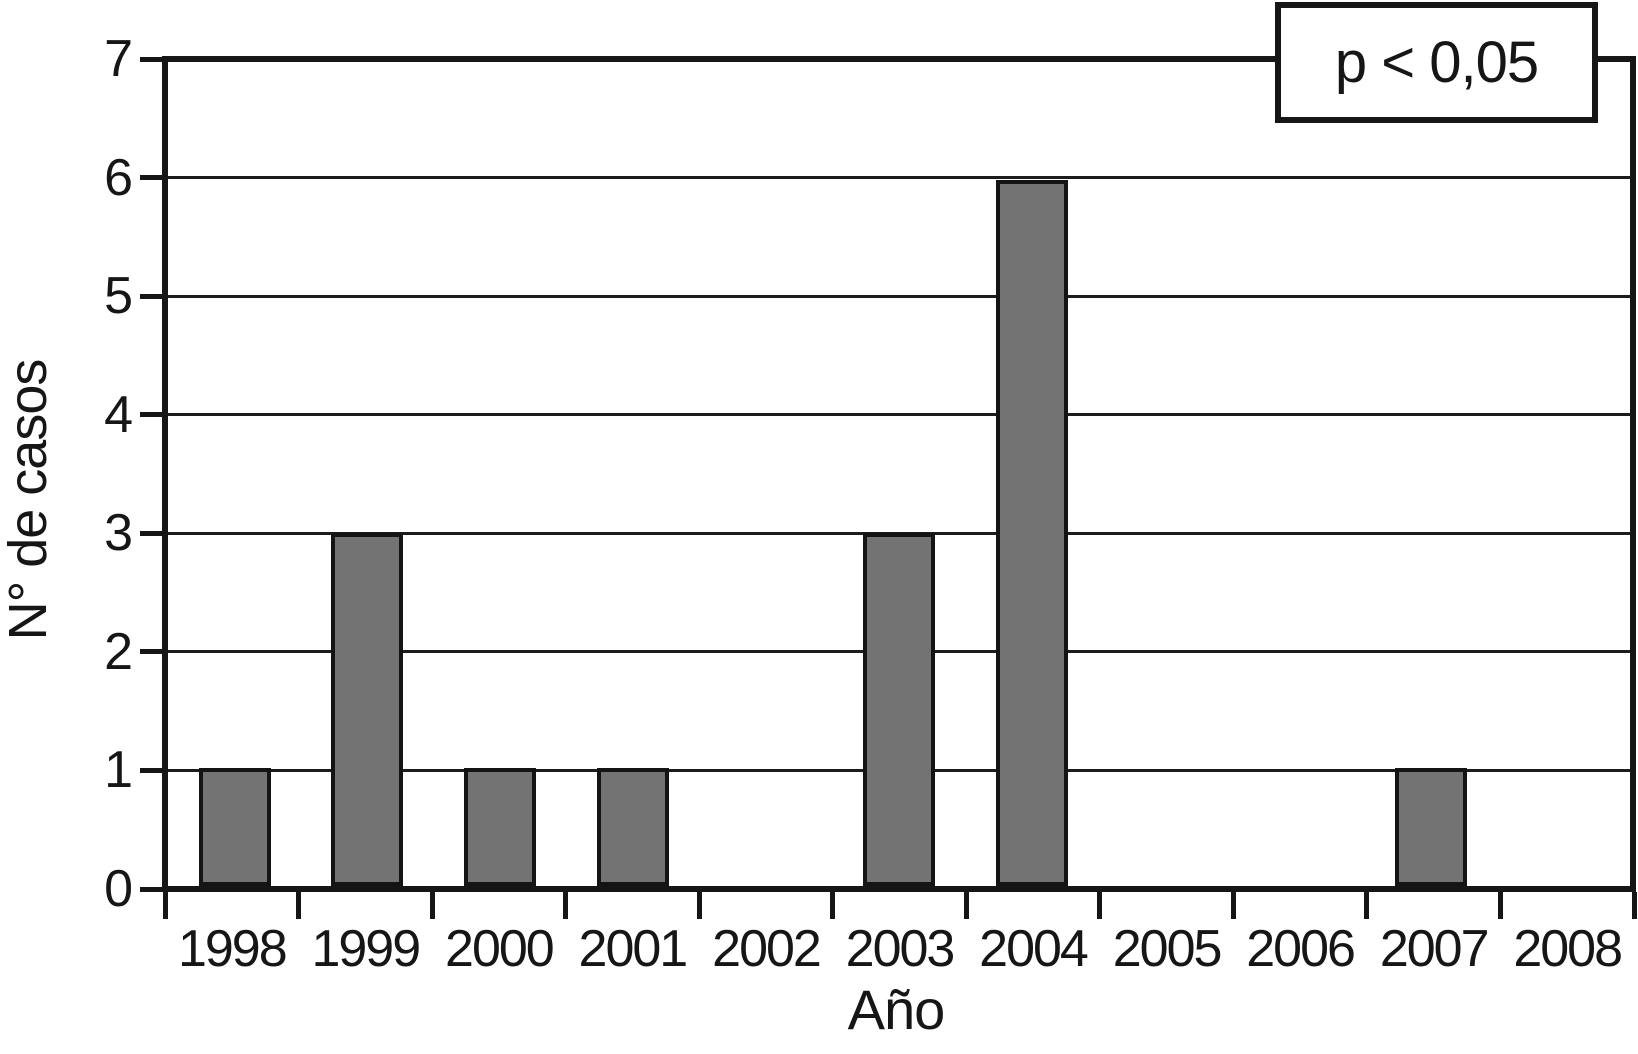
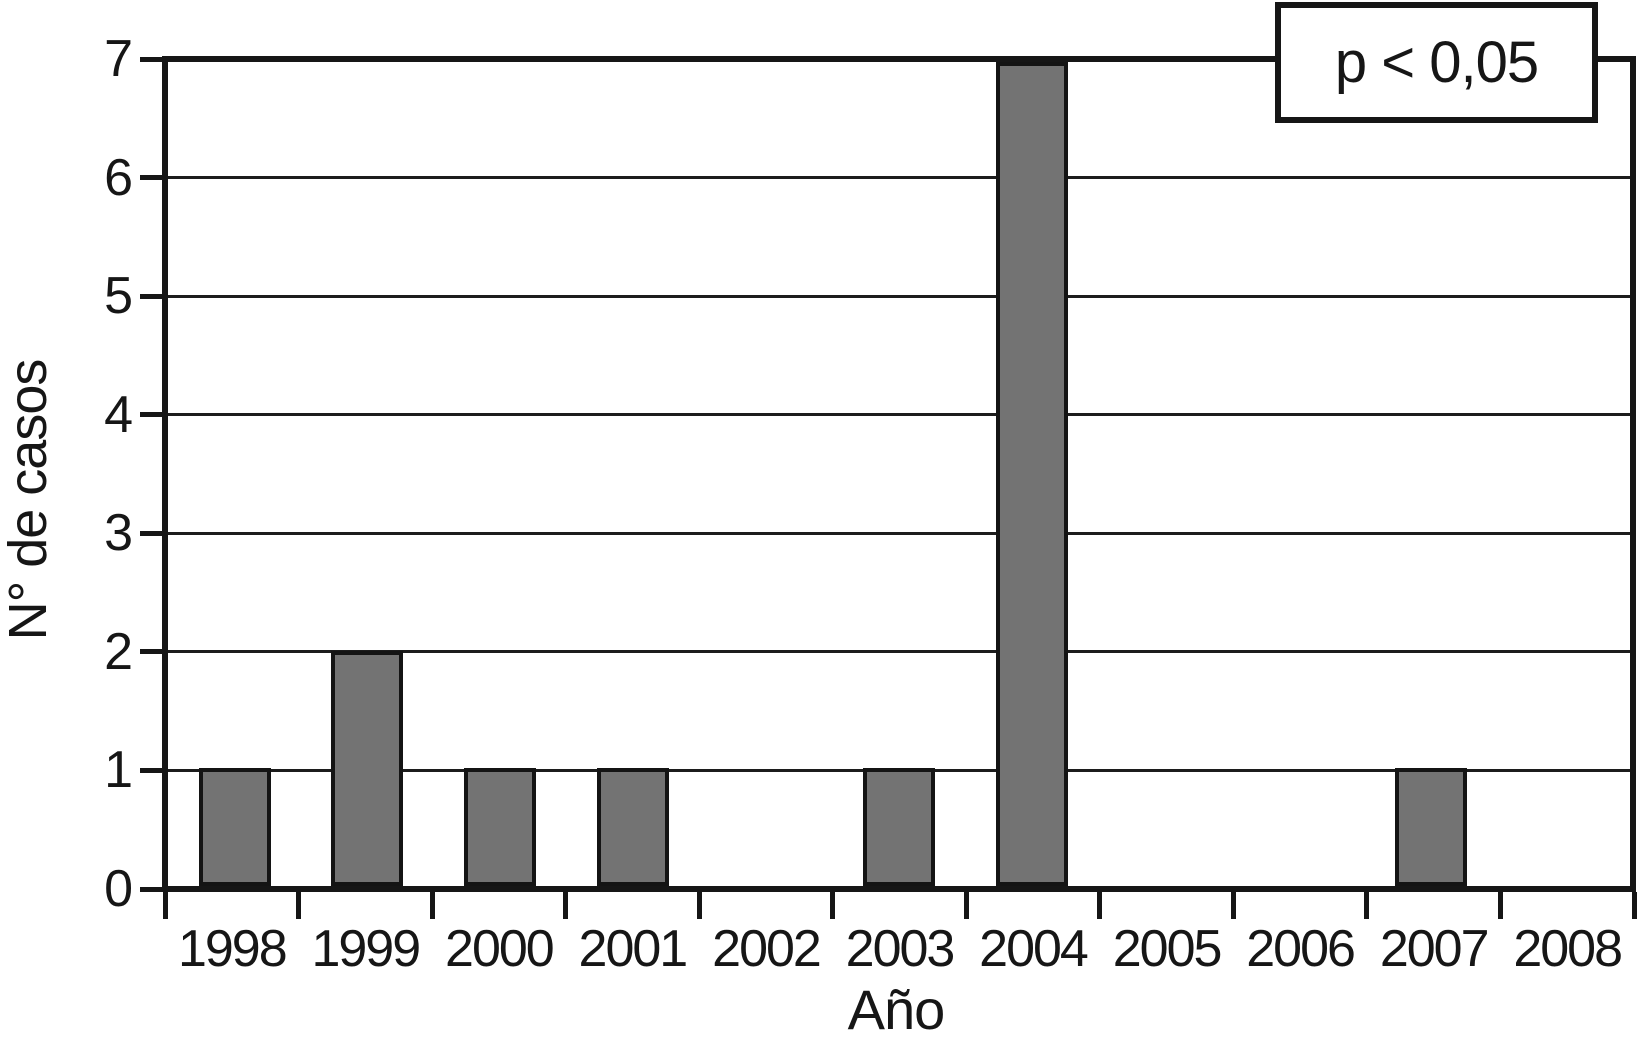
1999: 3 -> 2
2003: 3 -> 1
2004: 6 -> 7
